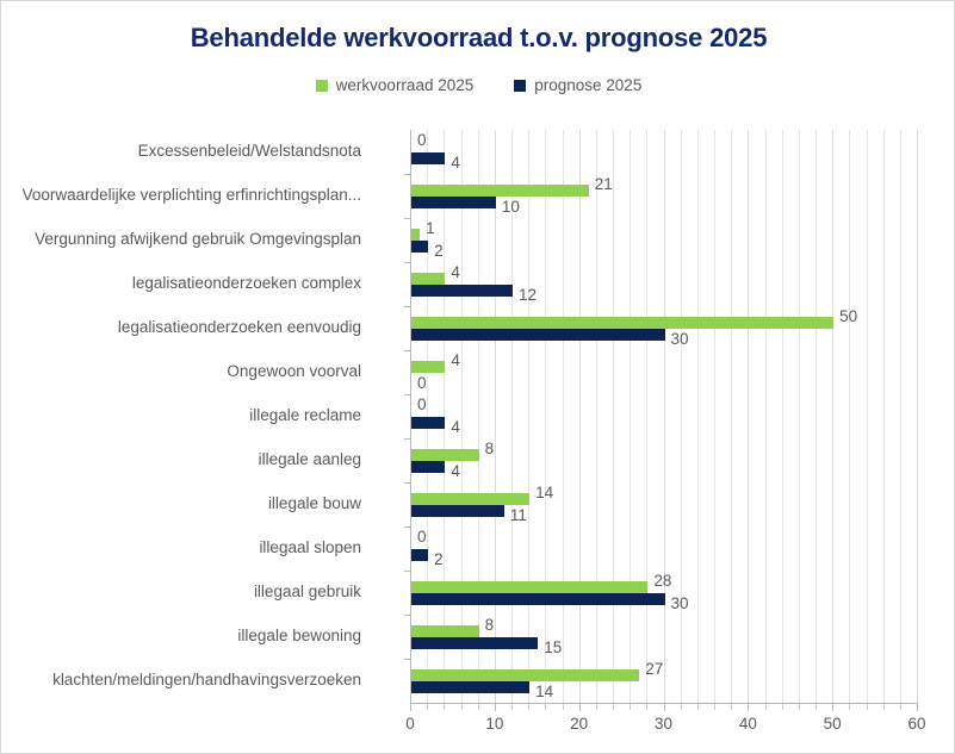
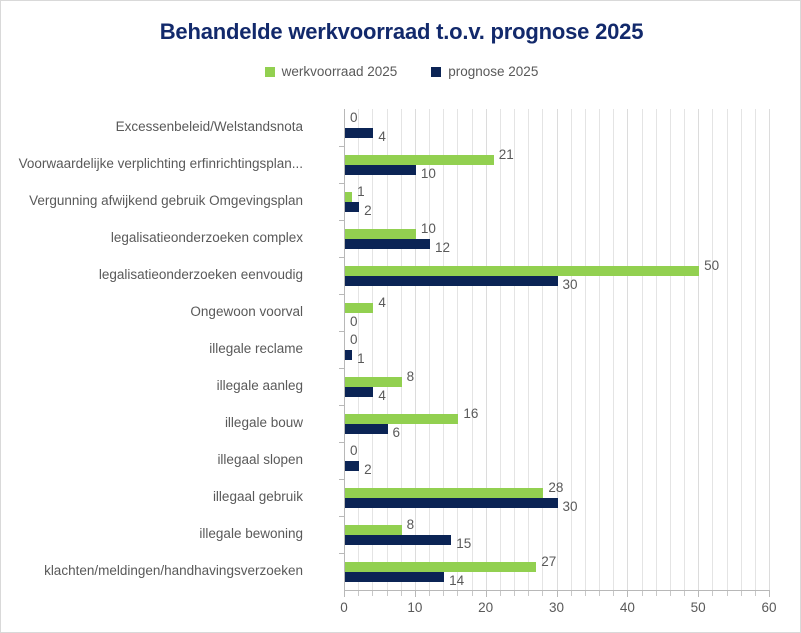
werkvoorraad 2025/legalisatieonderzoeken complex: 4 -> 10
prognose 2025/illegale reclame: 4 -> 1
werkvoorraad 2025/illegale bouw: 14 -> 16
prognose 2025/illegale bouw: 11 -> 6
